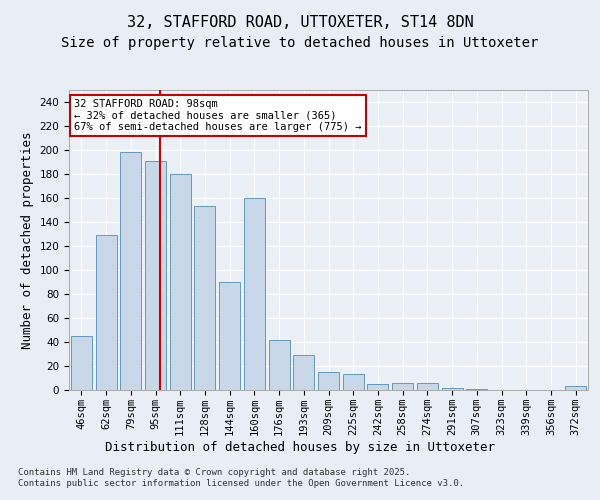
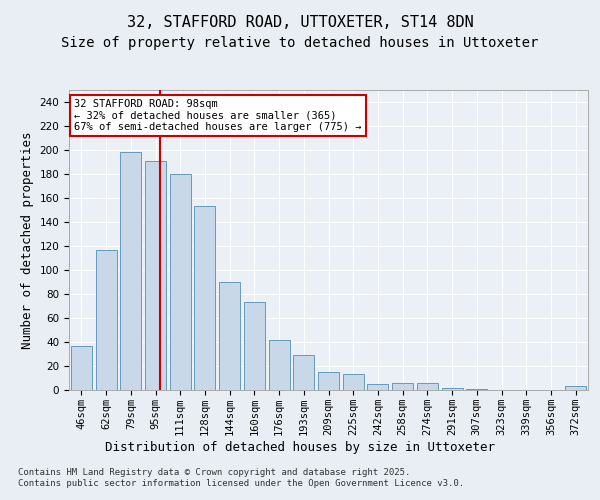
46sqm: 45 -> 37
62sqm: 129 -> 117
160sqm: 160 -> 73
